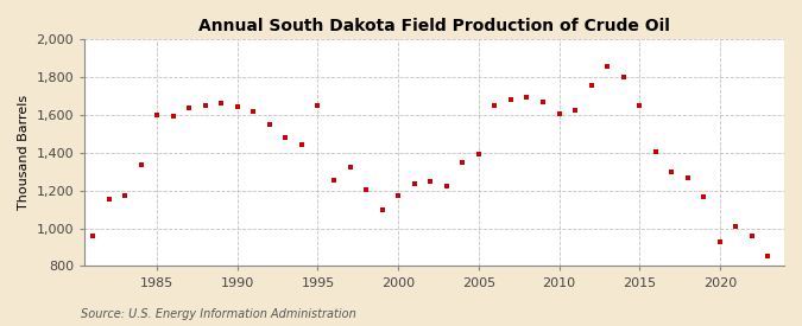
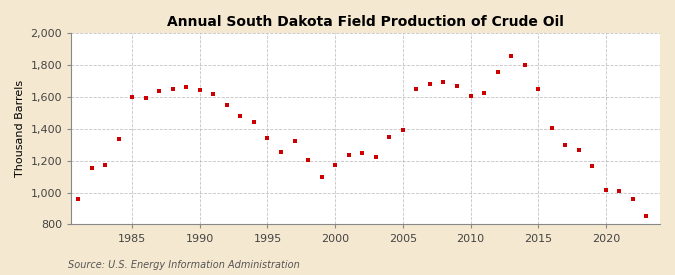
1995: 1,650 -> 1,340
2020: 930 -> 1,020
